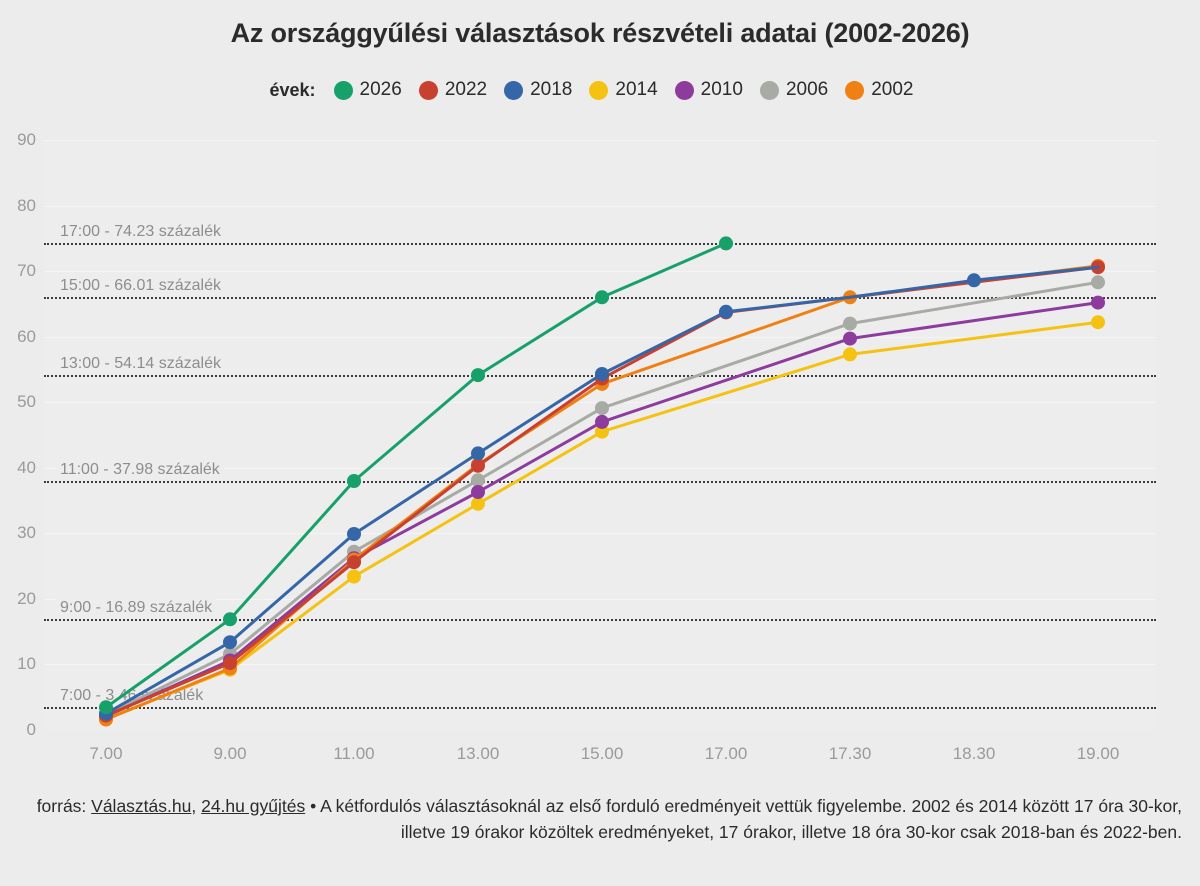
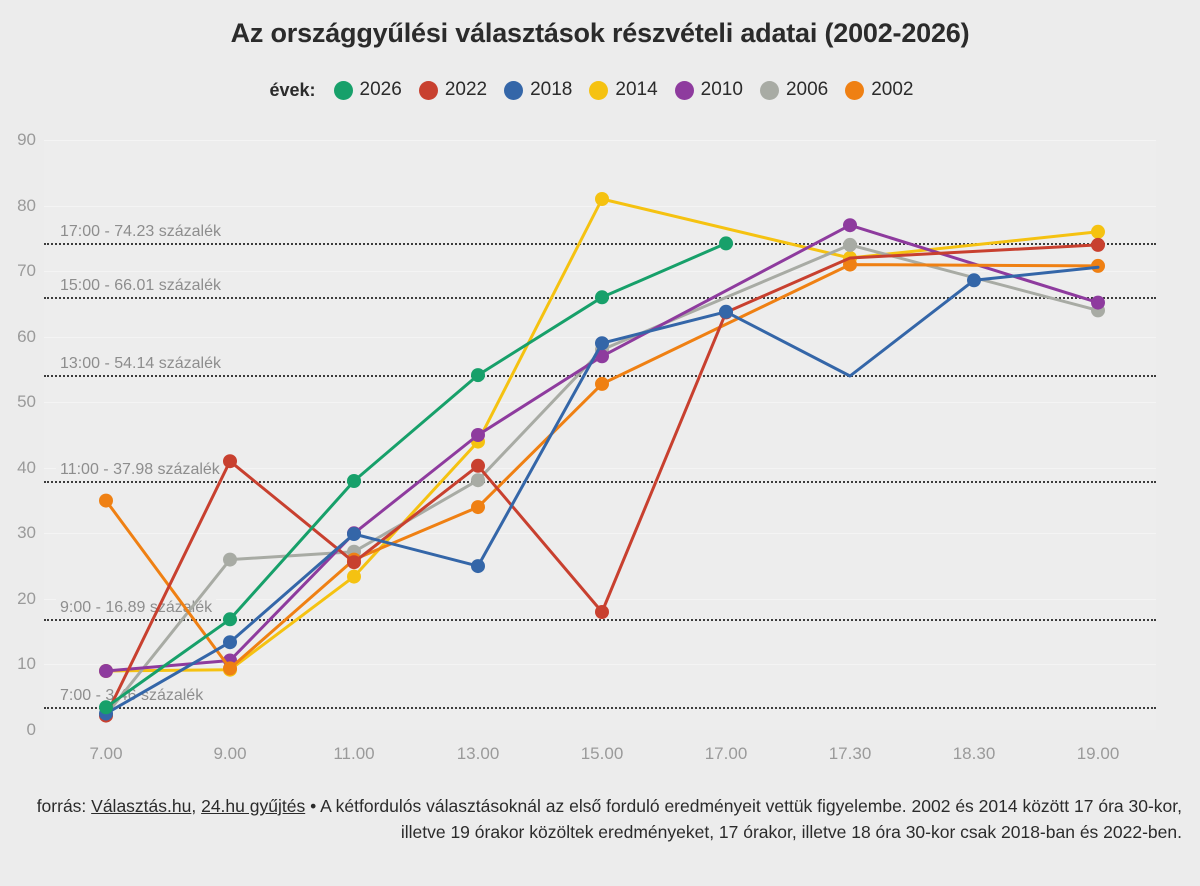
2014/7.00: 2 -> 9
2010/7.00: 2 -> 9
2002/7.00: 2 -> 35
2022/9.00: 10 -> 41
2006/9.00: 12 -> 26
2010/11.00: 26 -> 30
2018/13.00: 42 -> 25
2014/13.00: 34 -> 44
2010/13.00: 36 -> 45
2002/13.00: 40 -> 34
2022/15.00: 54 -> 18
2018/15.00: 54 -> 59
2014/15.00: 46 -> 81
2010/15.00: 47 -> 57
2006/15.00: 49 -> 58
2022/17.30: 66 -> 72
2018/17.30: 66 -> 54
2014/17.30: 57 -> 72
2010/17.30: 60 -> 77
2006/17.30: 62 -> 74
2002/17.30: 66 -> 71
2022/19.00: 71 -> 74
2014/19.00: 62 -> 76
2006/19.00: 68 -> 64
